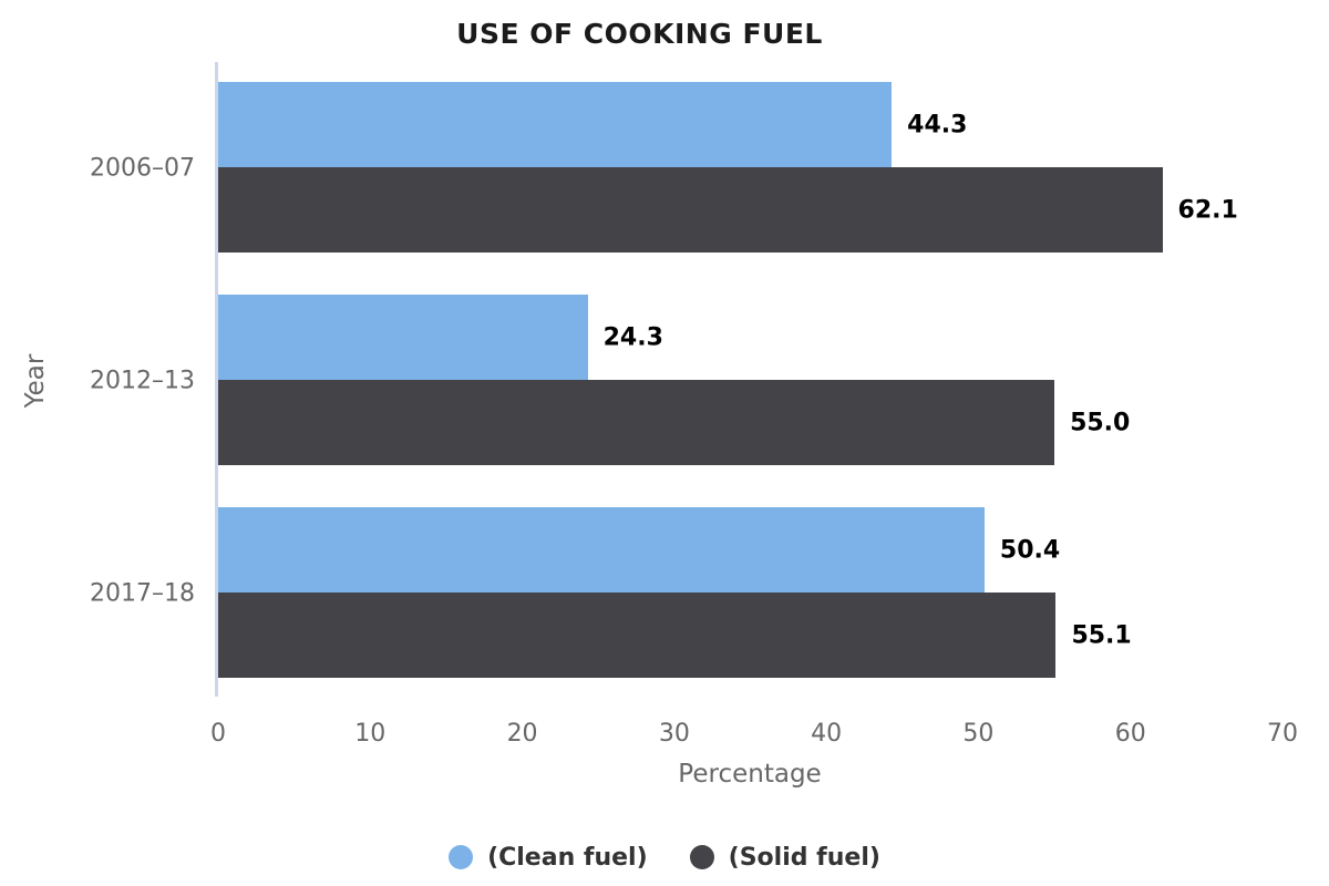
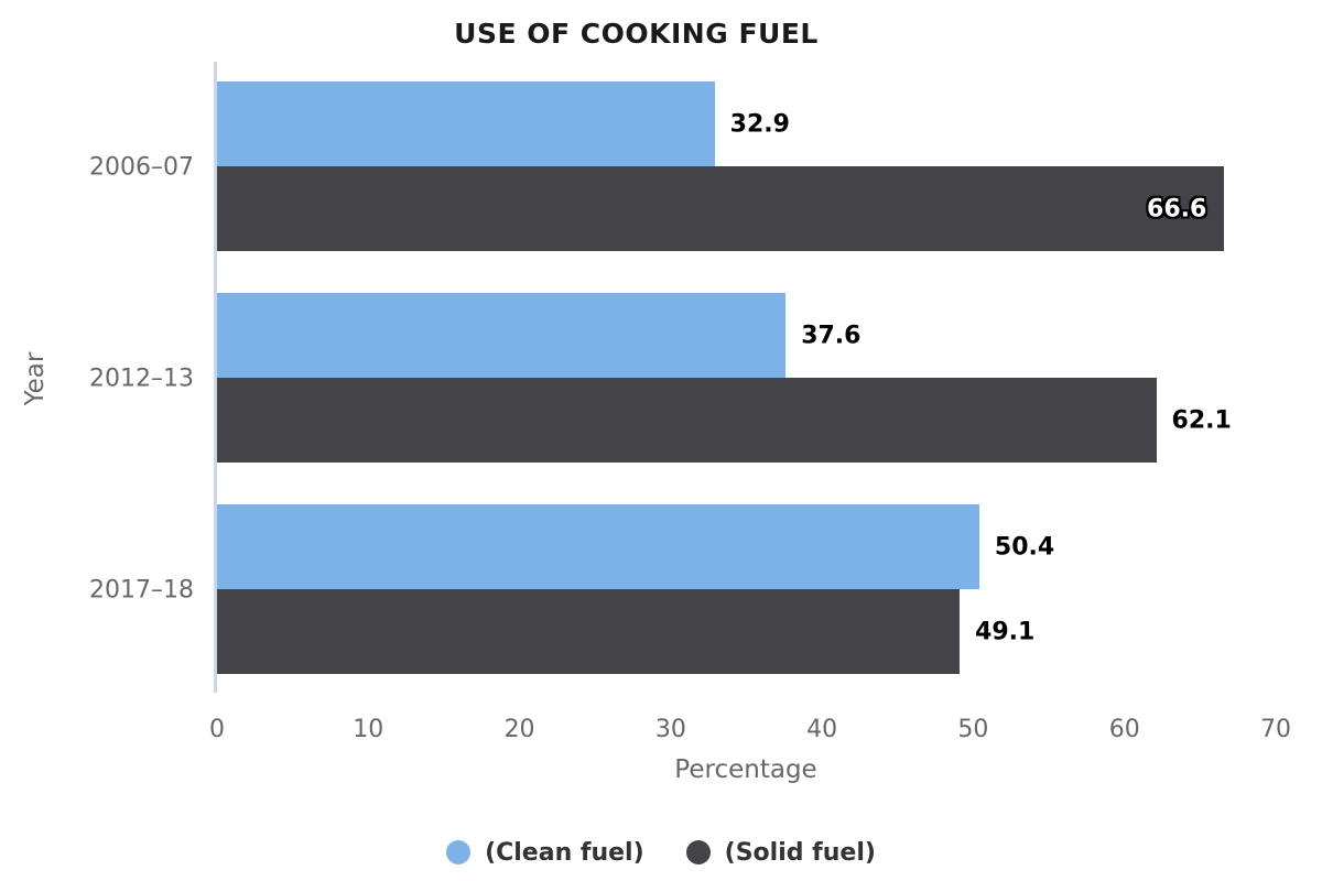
(Clean fuel)/2006–07: 44.3 -> 32.9
(Solid fuel)/2006–07: 62.1 -> 66.6
(Clean fuel)/2012–13: 24.3 -> 37.6
(Solid fuel)/2012–13: 55.0 -> 62.1
(Solid fuel)/2017–18: 55.1 -> 49.1
